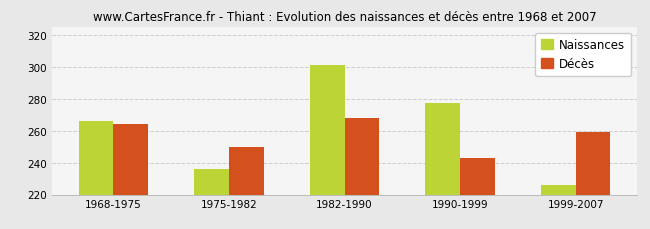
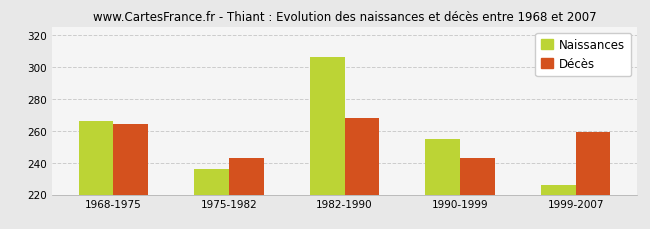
Décès/1975-1982: 250 -> 243
Naissances/1982-1990: 301 -> 306
Naissances/1990-1999: 277 -> 255
